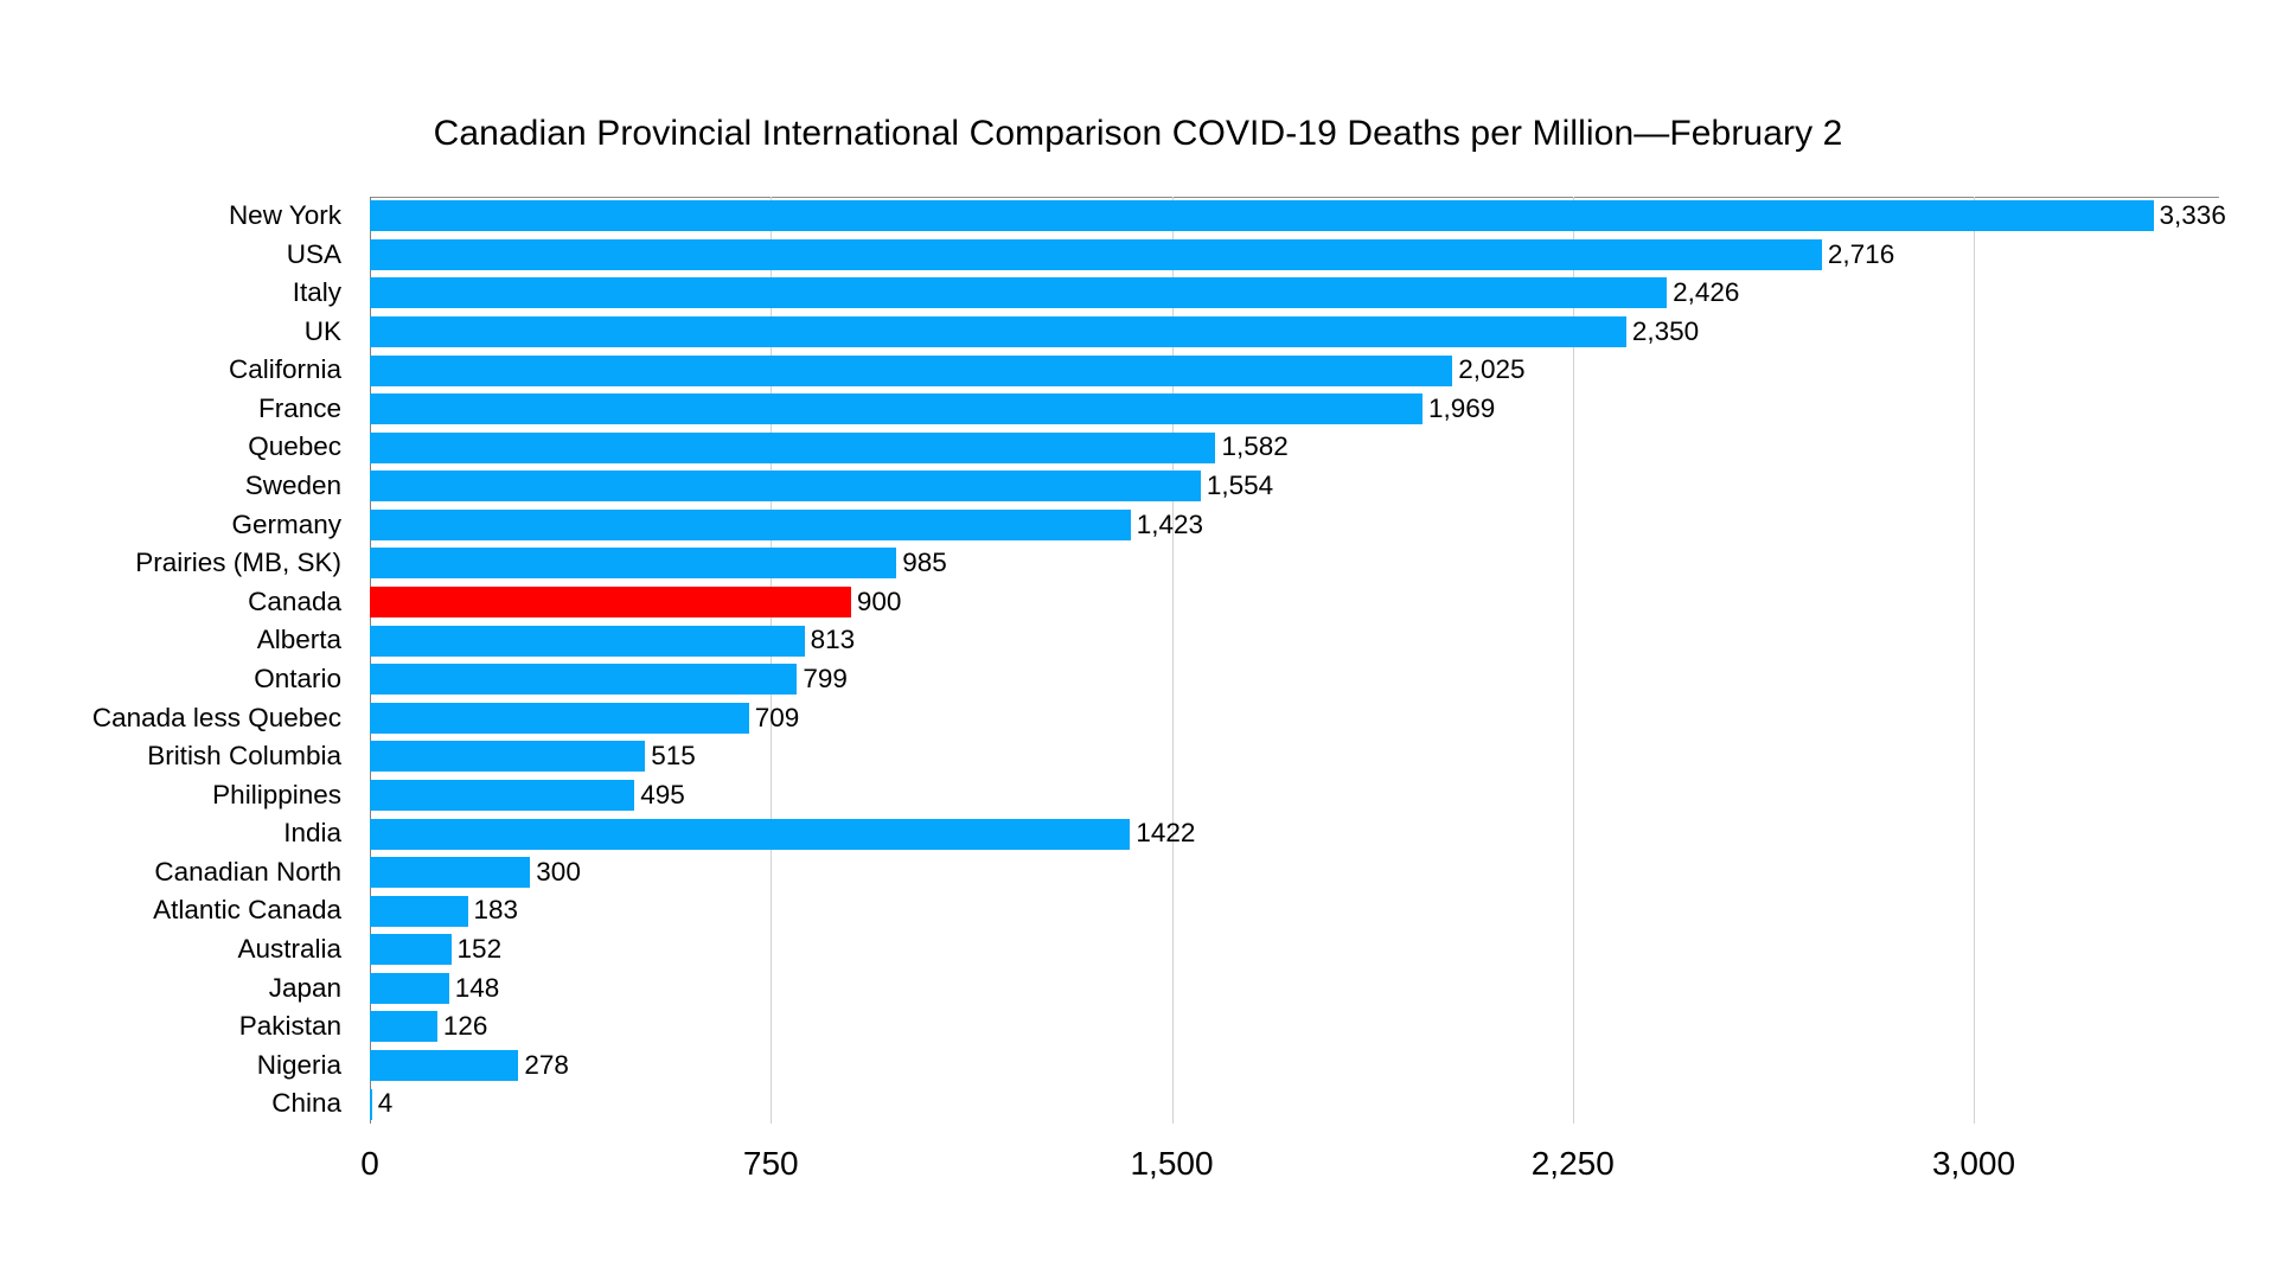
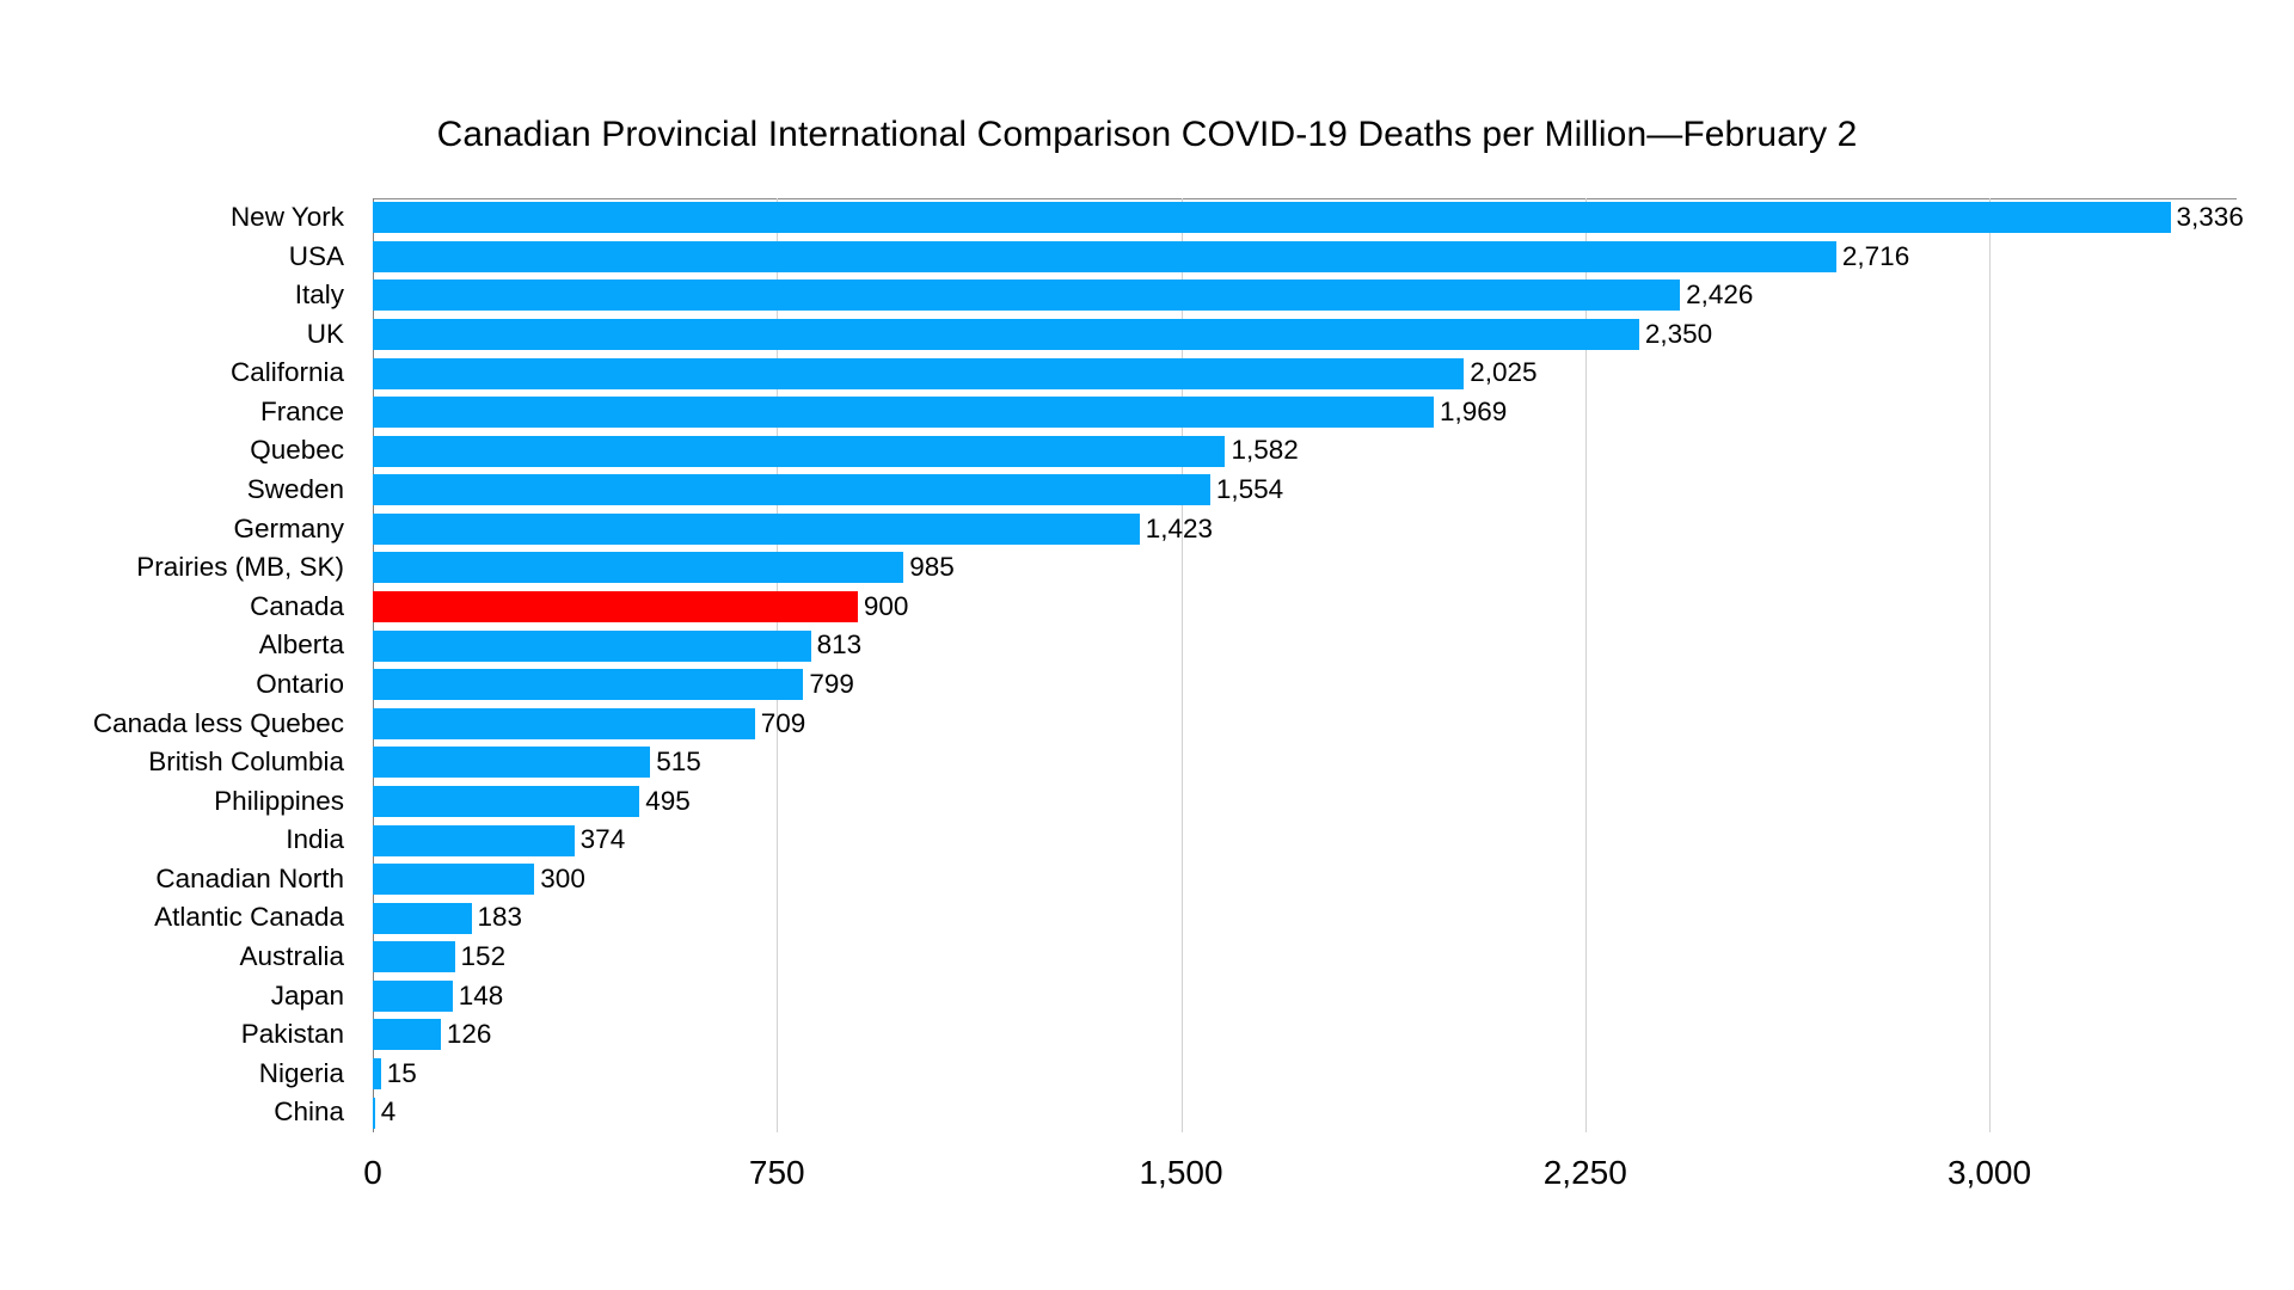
India: 1422 -> 374
Nigeria: 278 -> 15
